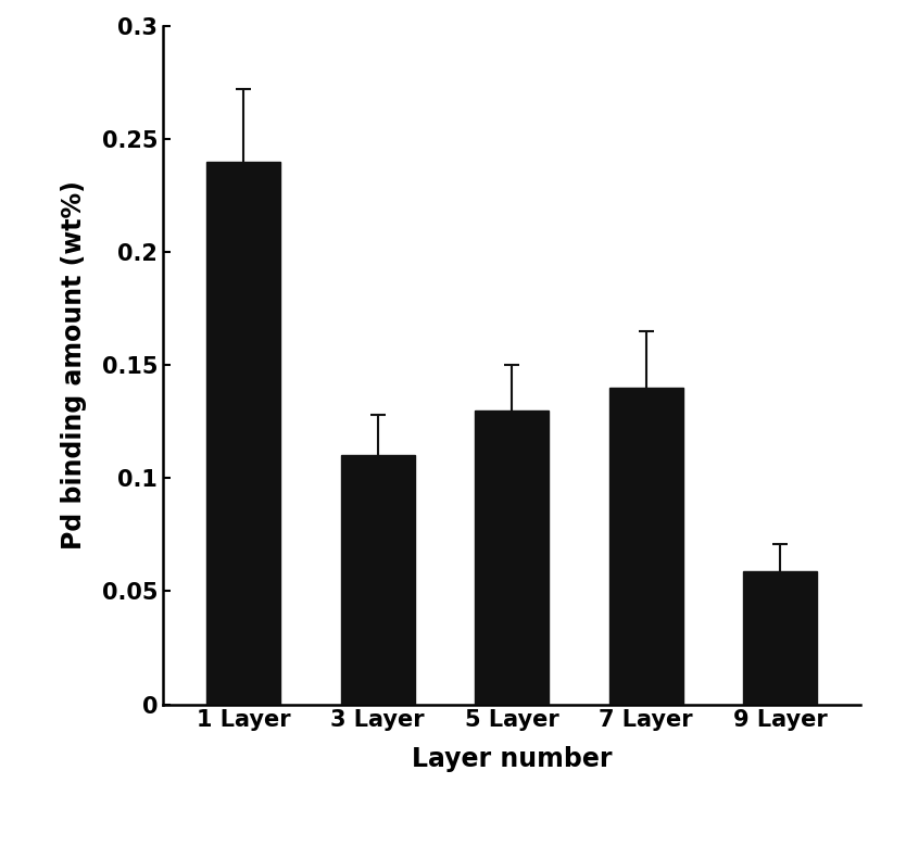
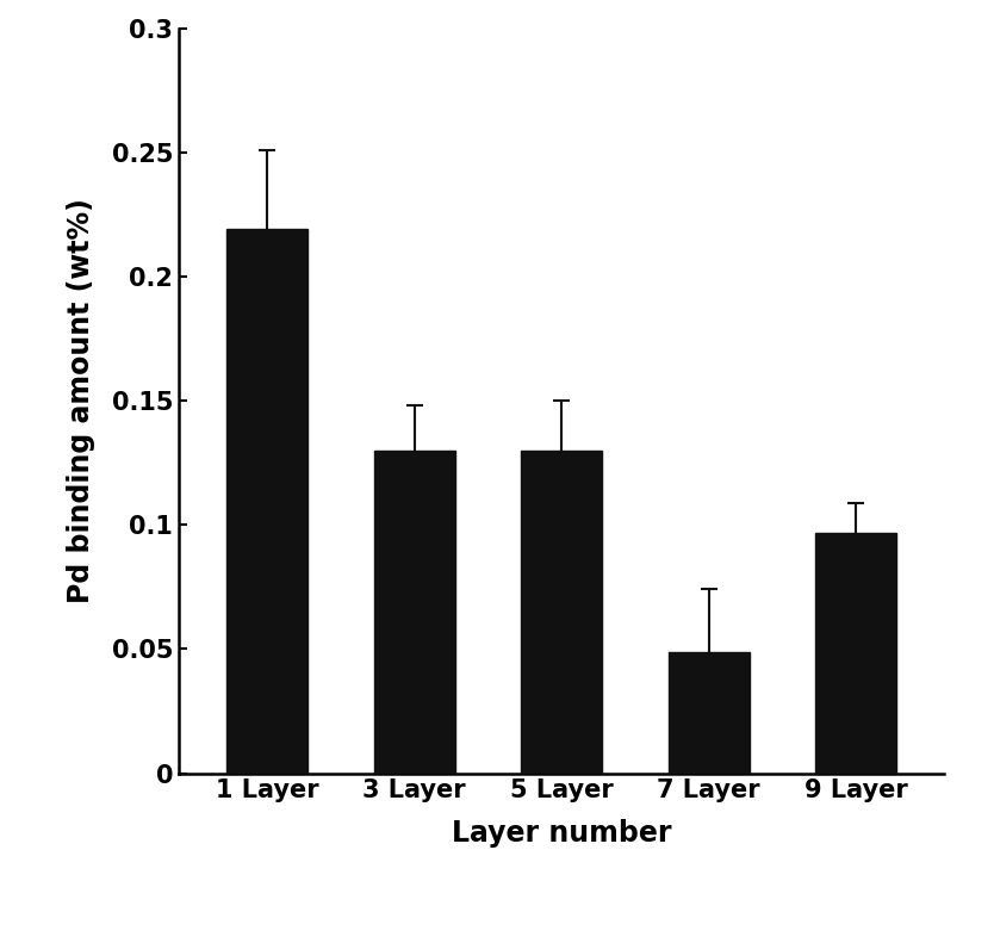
1 Layer: 0.240 -> 0.219
3 Layer: 0.110 -> 0.130
7 Layer: 0.140 -> 0.049
9 Layer: 0.059 -> 0.097
